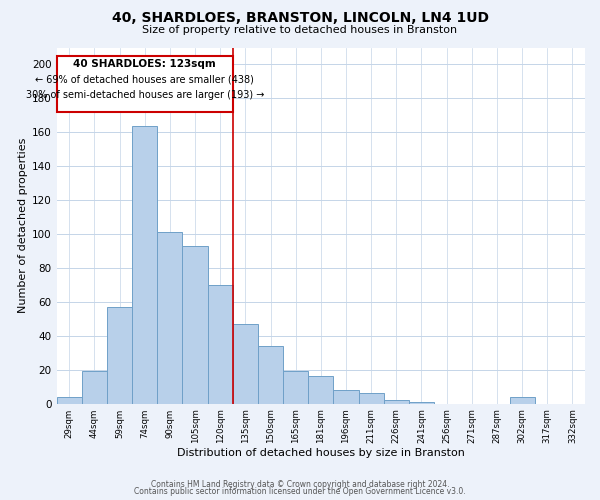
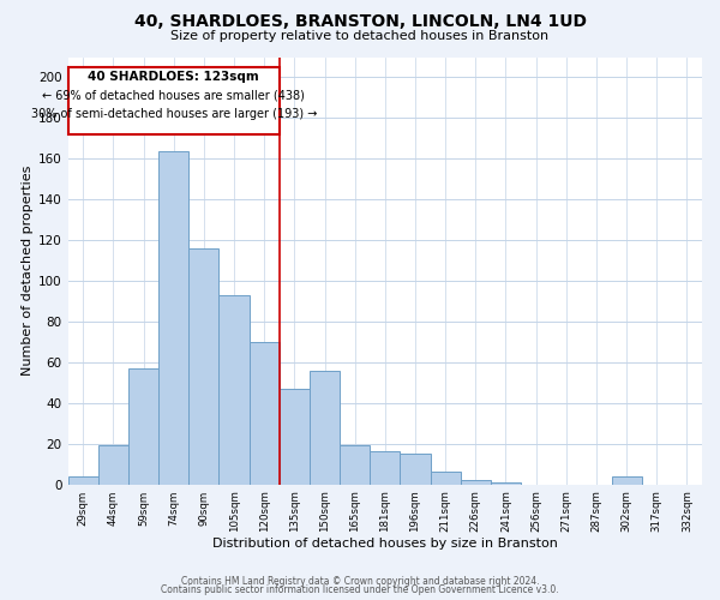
90sqm: 101 -> 116
150sqm: 34 -> 56
196sqm: 8 -> 15
